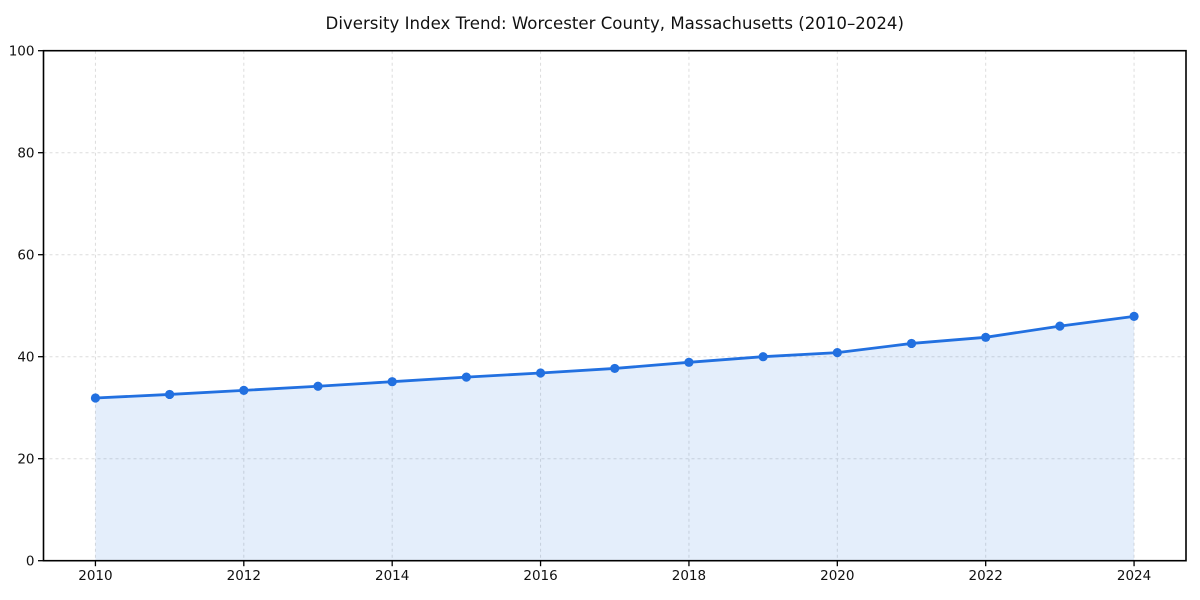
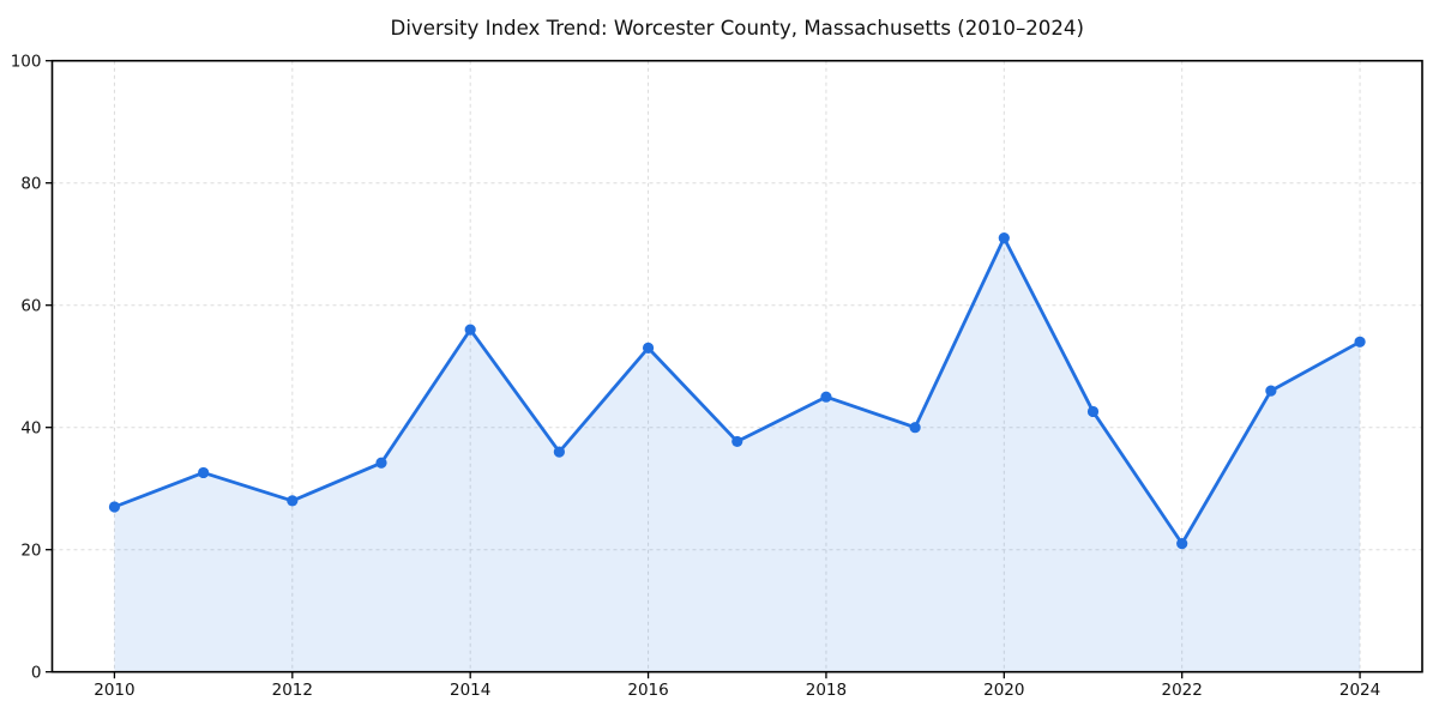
2010: 32 -> 27
2012: 33 -> 28
2014: 35 -> 56
2016: 37 -> 53
2018: 39 -> 45
2020: 41 -> 71
2022: 44 -> 21
2024: 48 -> 54
